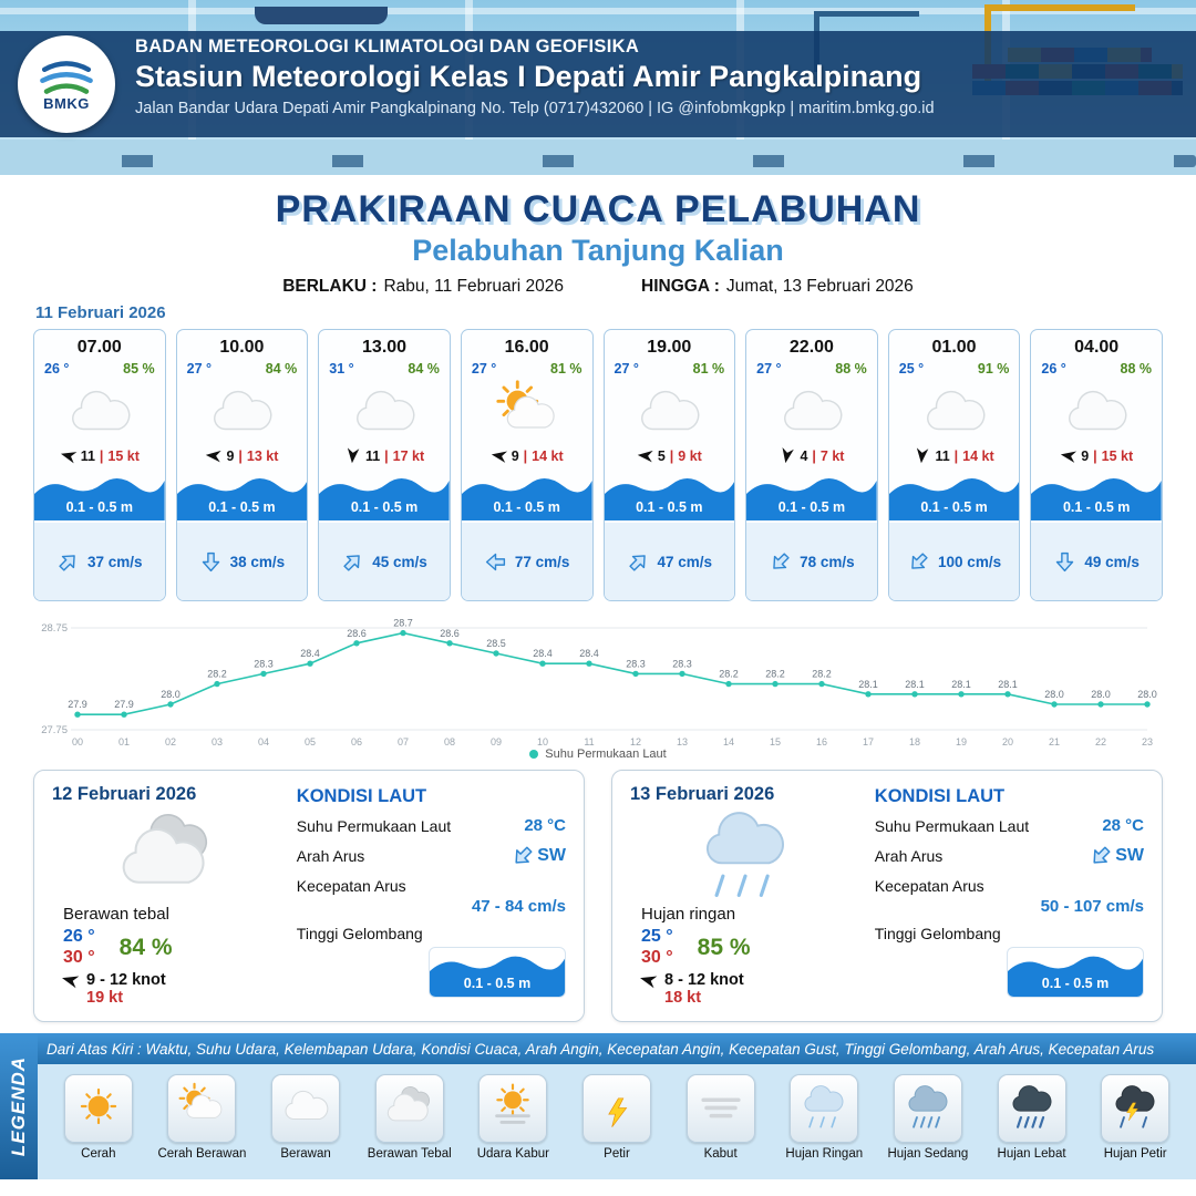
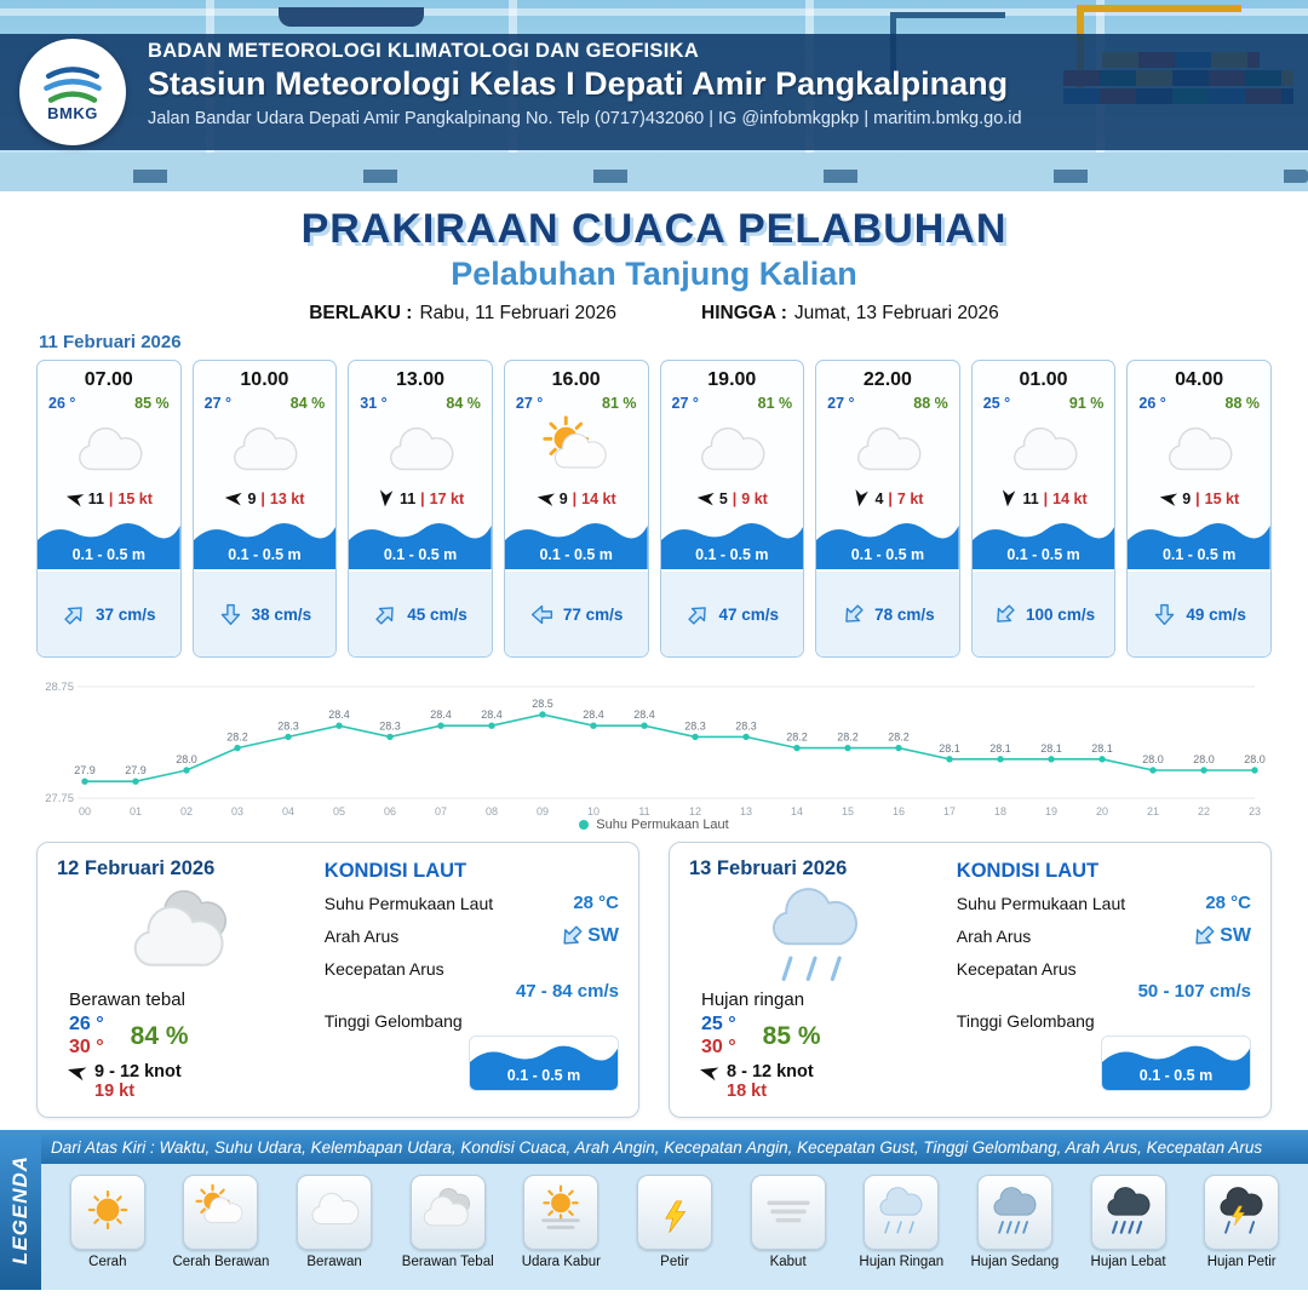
06: 28.6 -> 28.3
07: 28.7 -> 28.4
08: 28.6 -> 28.4
